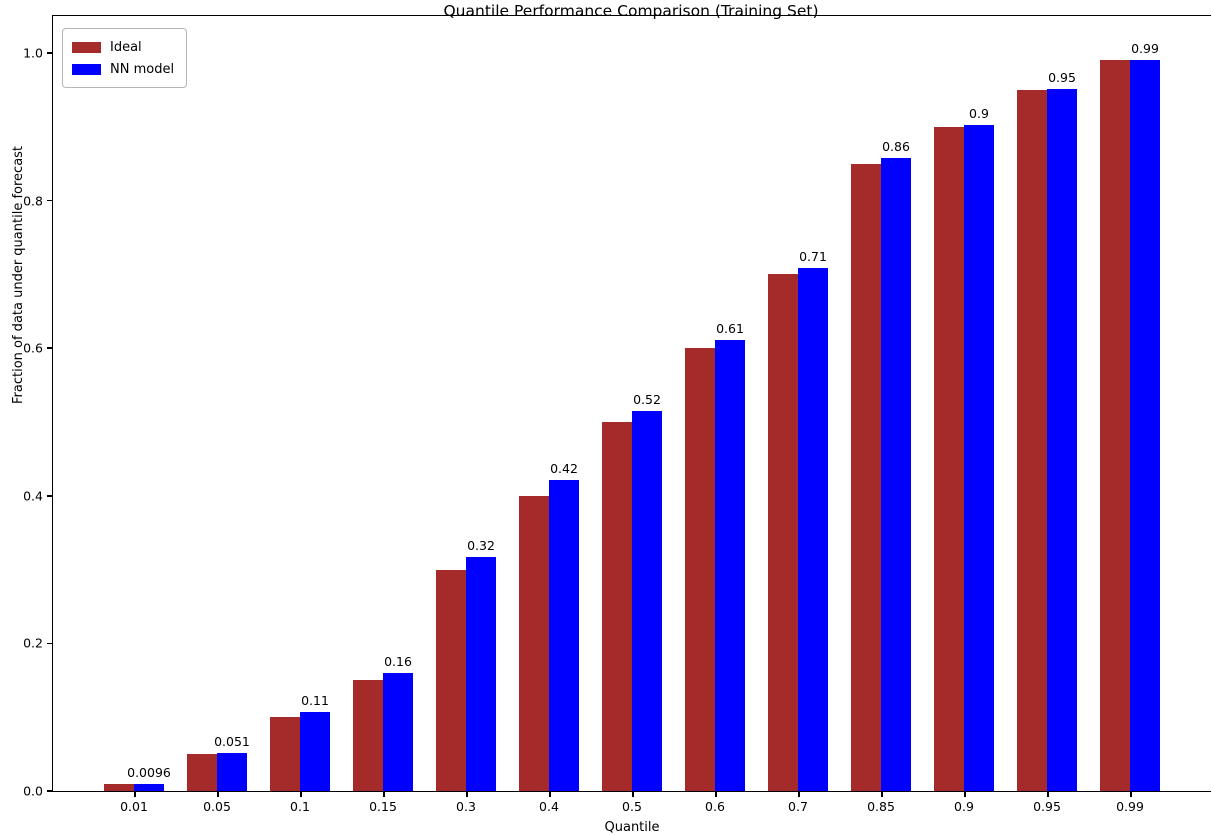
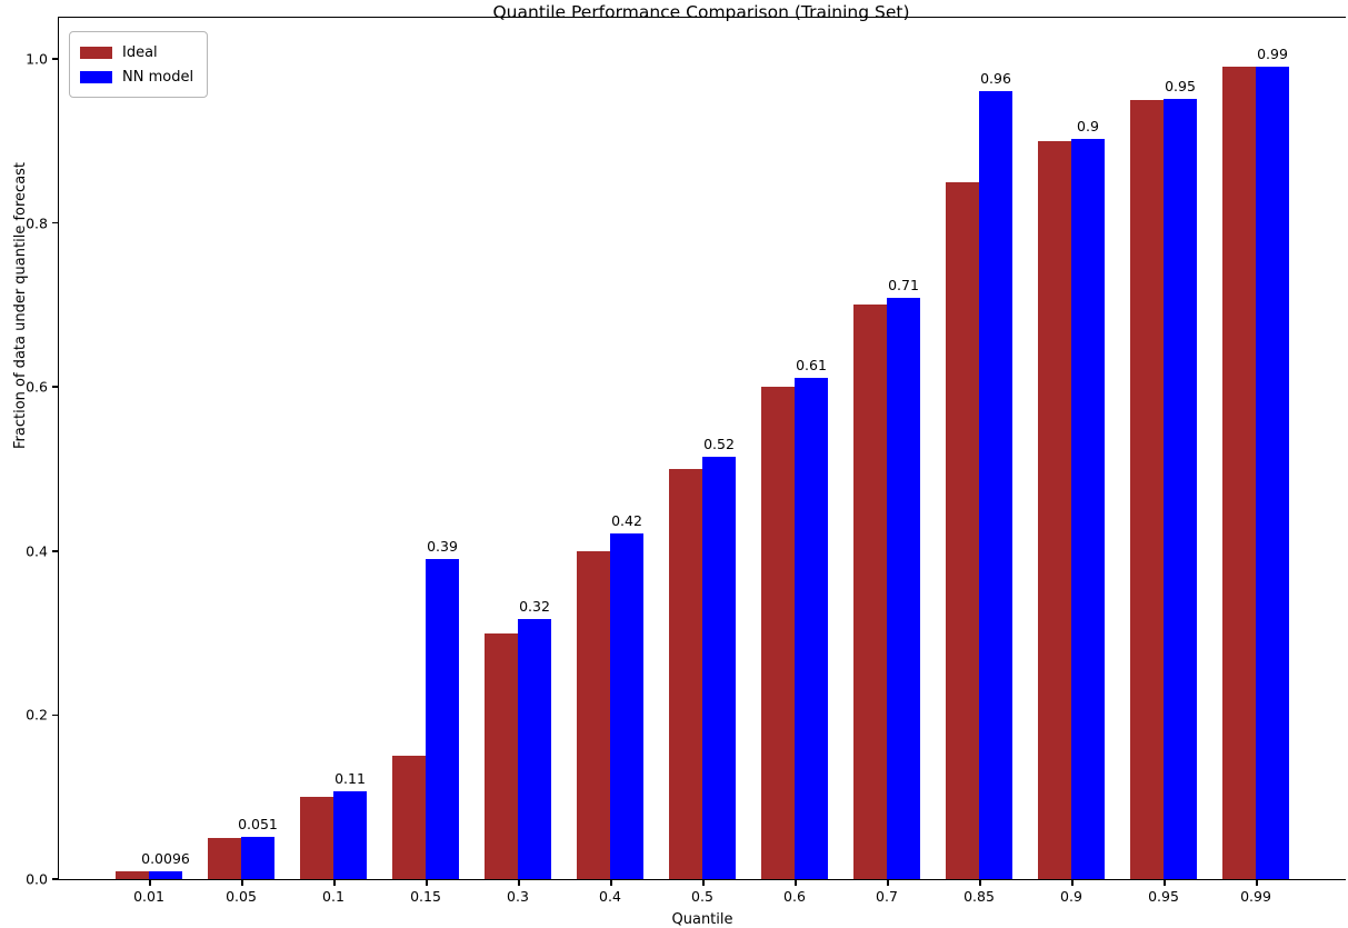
NN model/0.15: 0.16 -> 0.39
NN model/0.85: 0.86 -> 0.96
